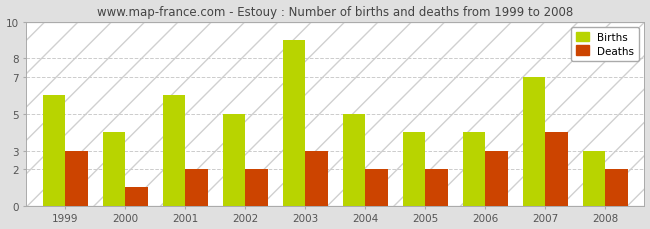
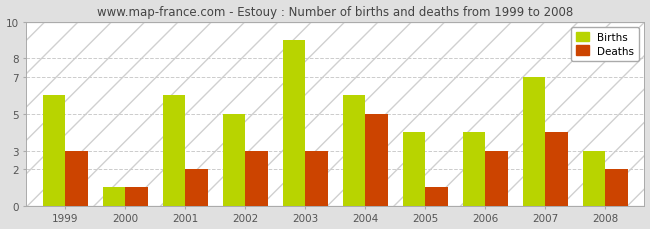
Births/2000: 4 -> 1
Deaths/2002: 2 -> 3
Births/2004: 5 -> 6
Deaths/2004: 2 -> 5
Deaths/2005: 2 -> 1
